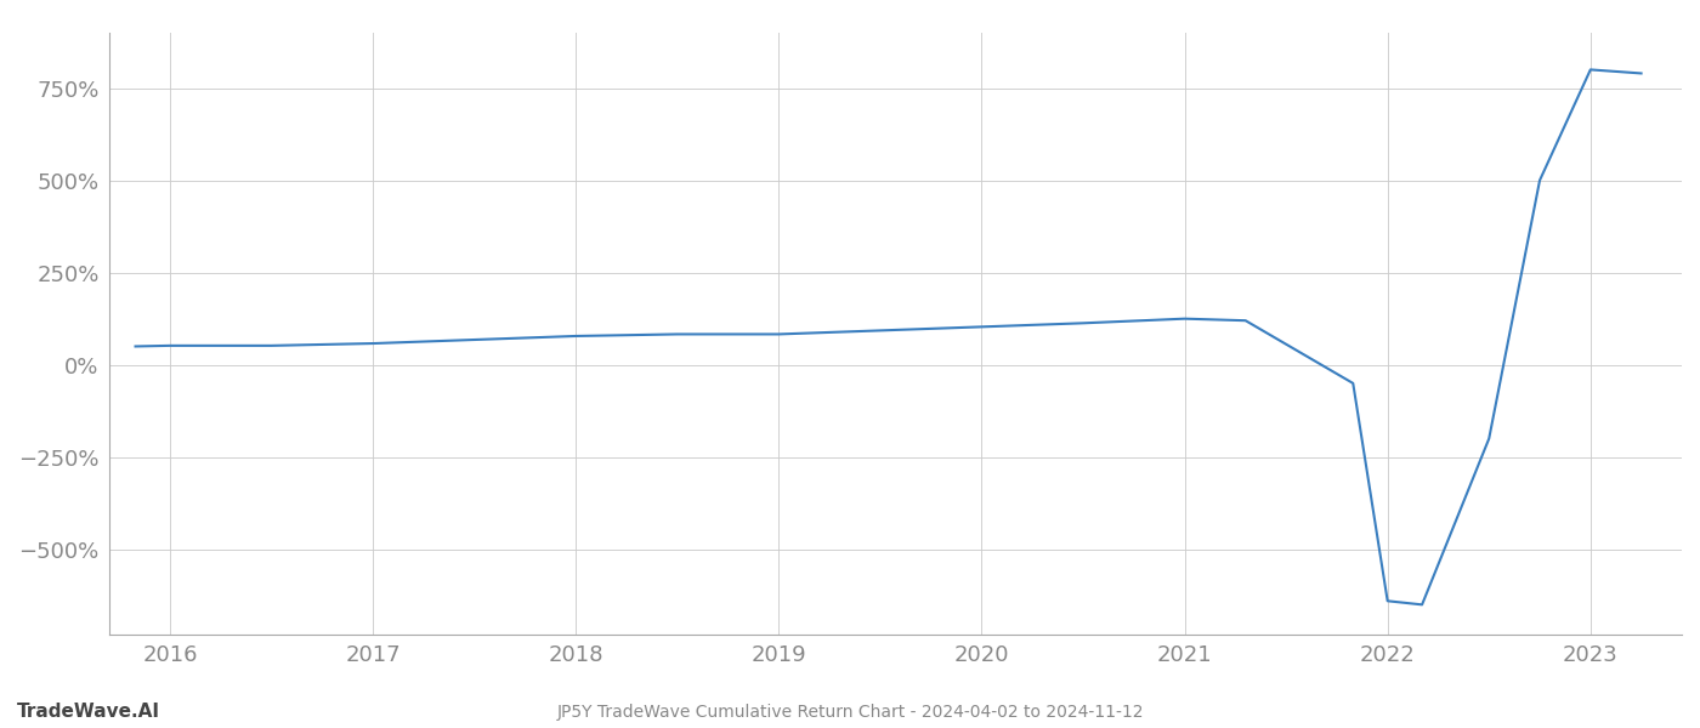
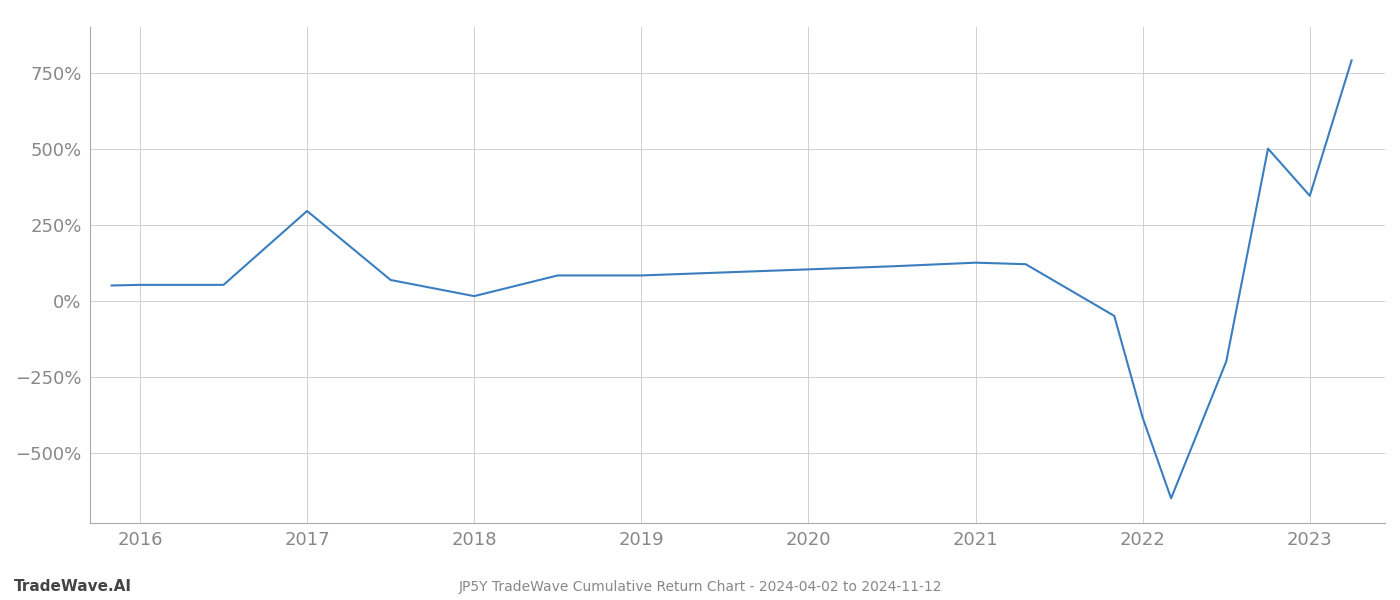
2017: 58% -> 295%
2018: 78% -> 15%
2022: -640% -> -385%
2023: 800% -> 345%
